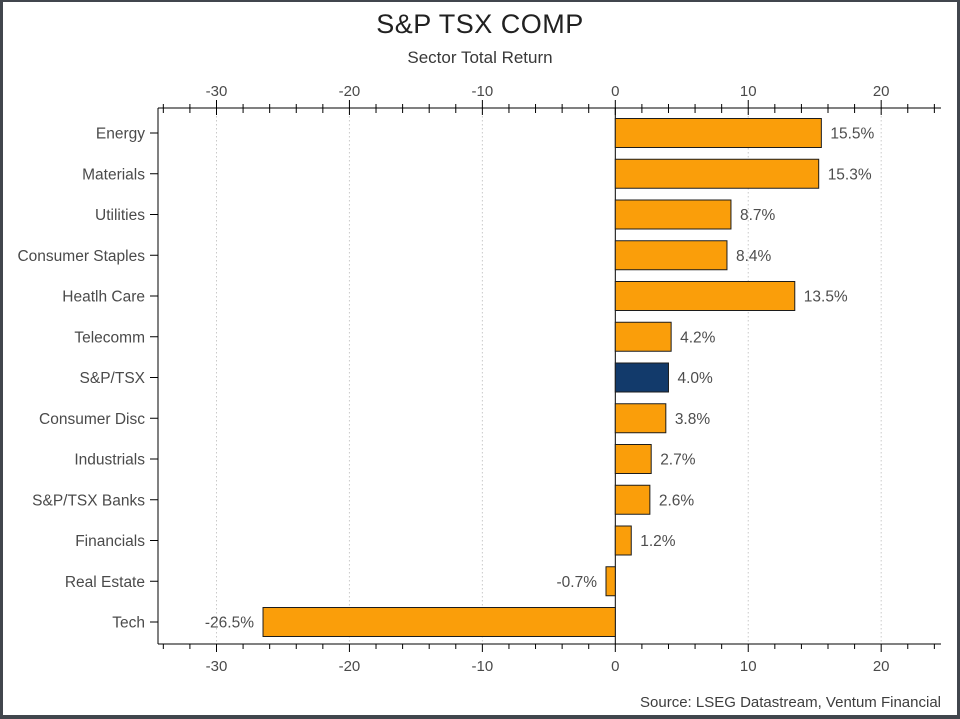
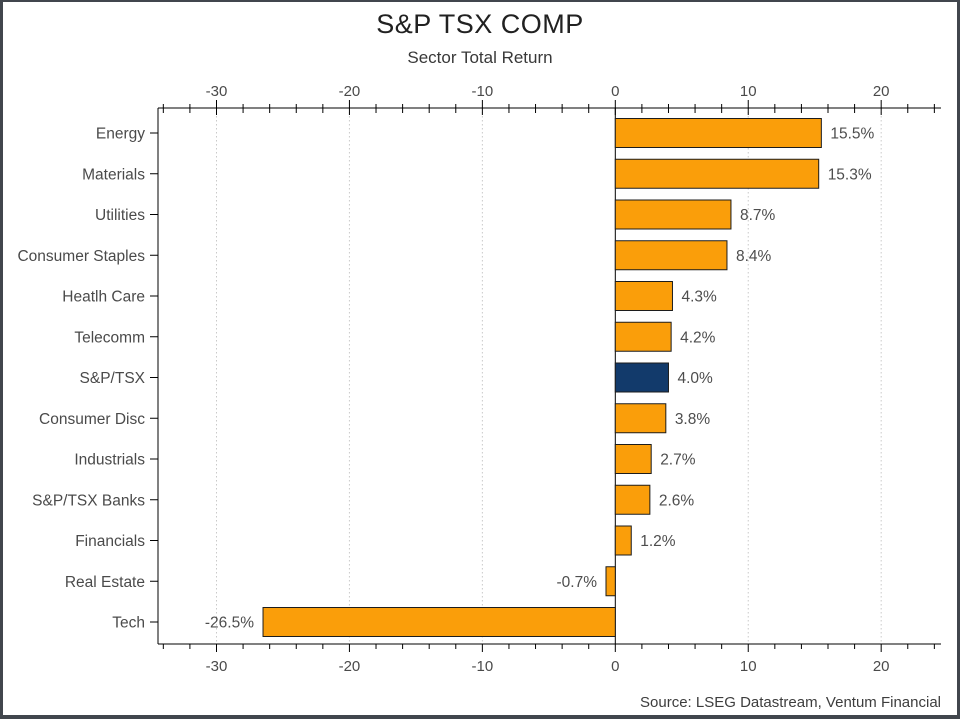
Heatlh Care: 13.5% -> 4.3%
